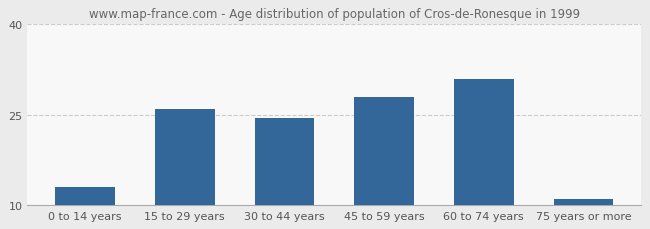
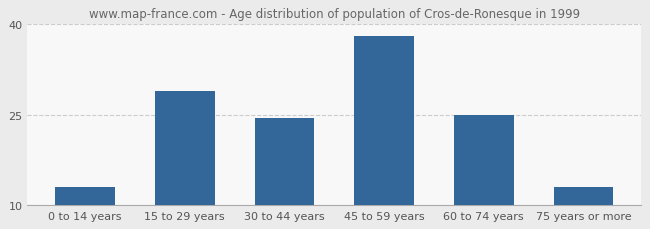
15 to 29 years: 26.0 -> 29.0
45 to 59 years: 28.0 -> 38.0
60 to 74 years: 31.0 -> 25.0
75 years or more: 11.0 -> 13.0
